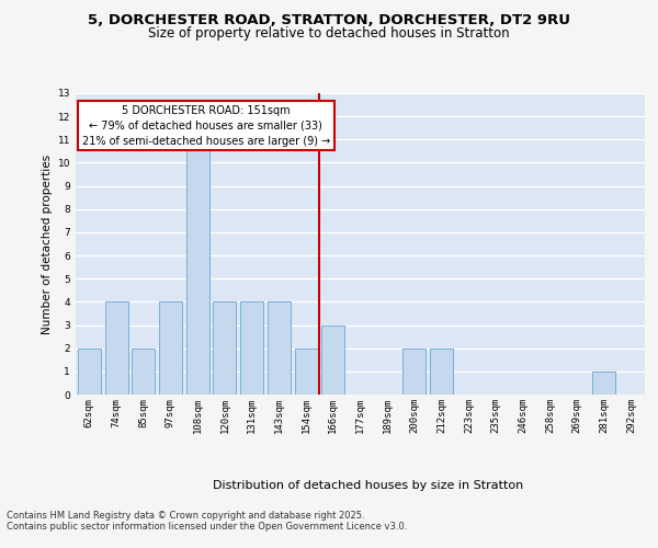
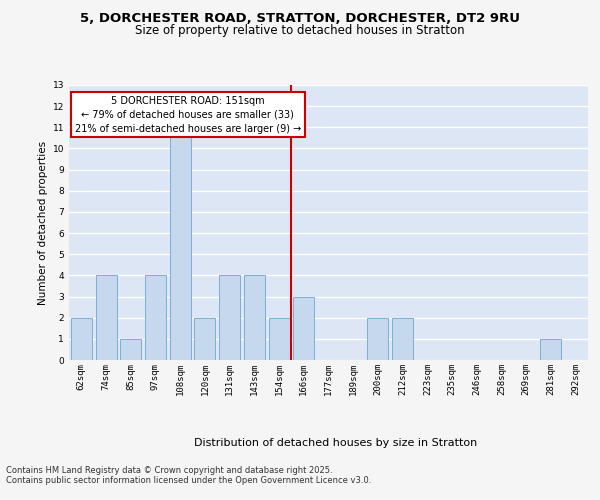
85sqm: 2 -> 1
120sqm: 4 -> 2
